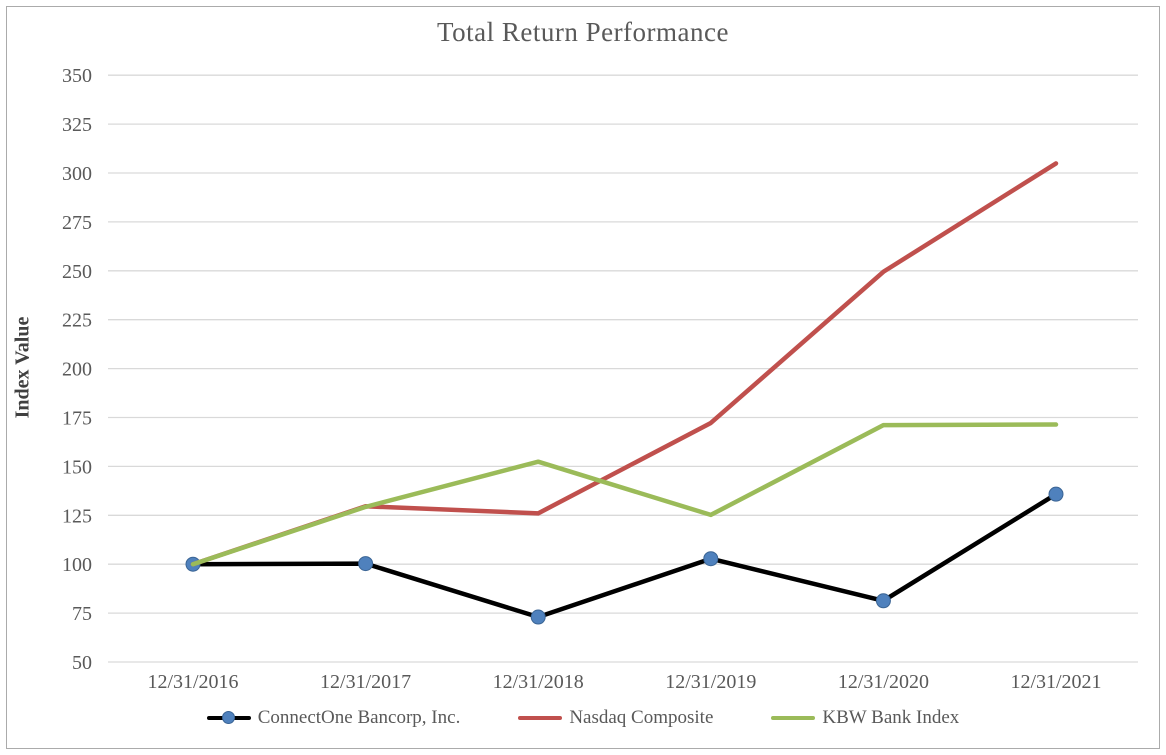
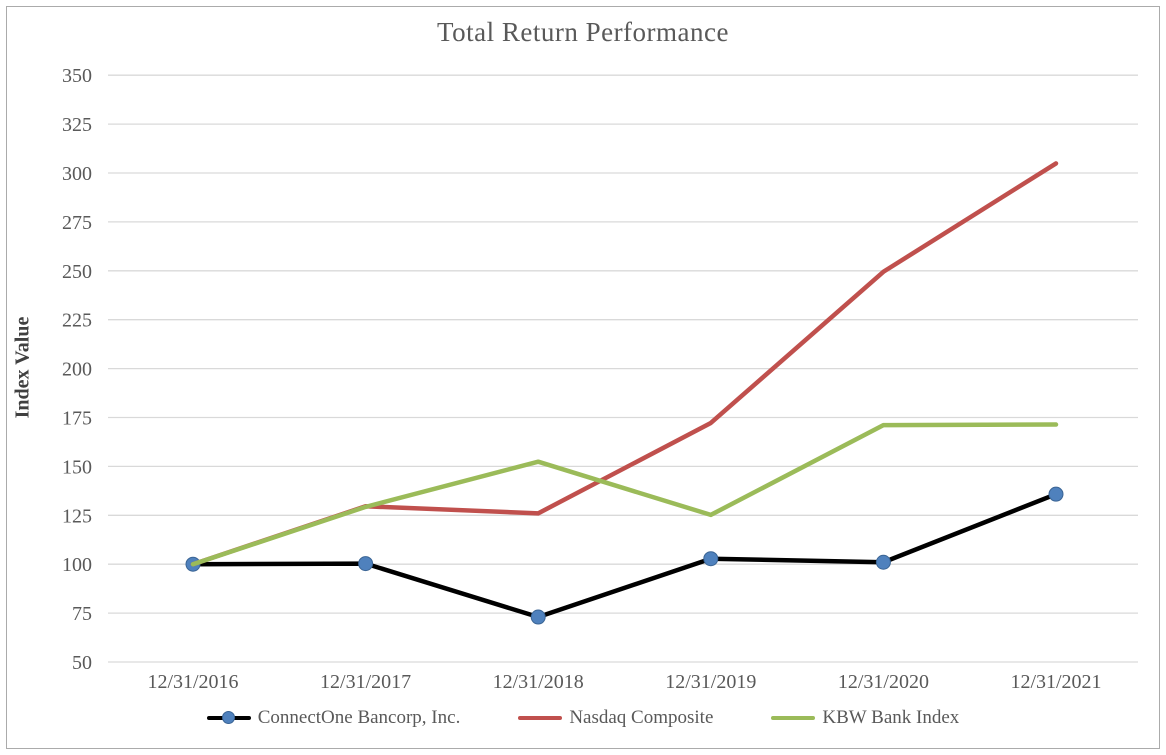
ConnectOne Bancorp, Inc./12/31/2020: 81 -> 101
